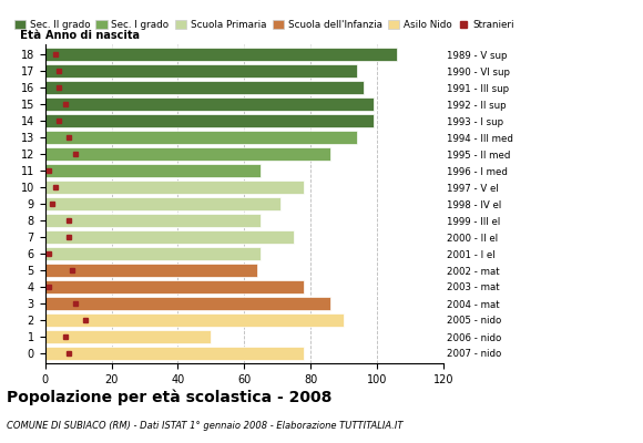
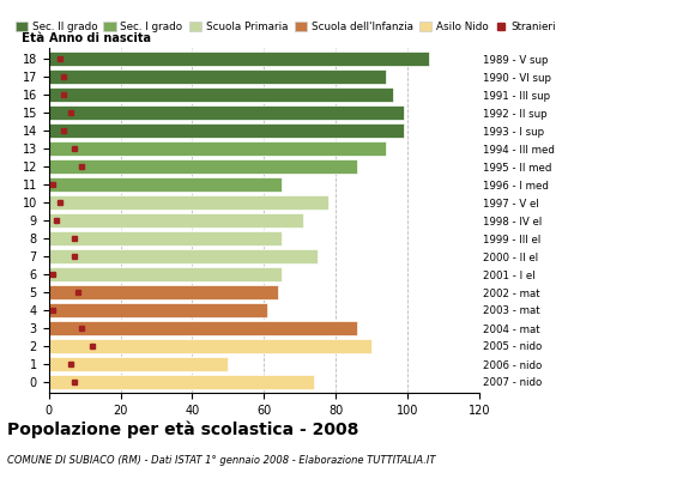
4: 78 -> 61
0: 78 -> 74
